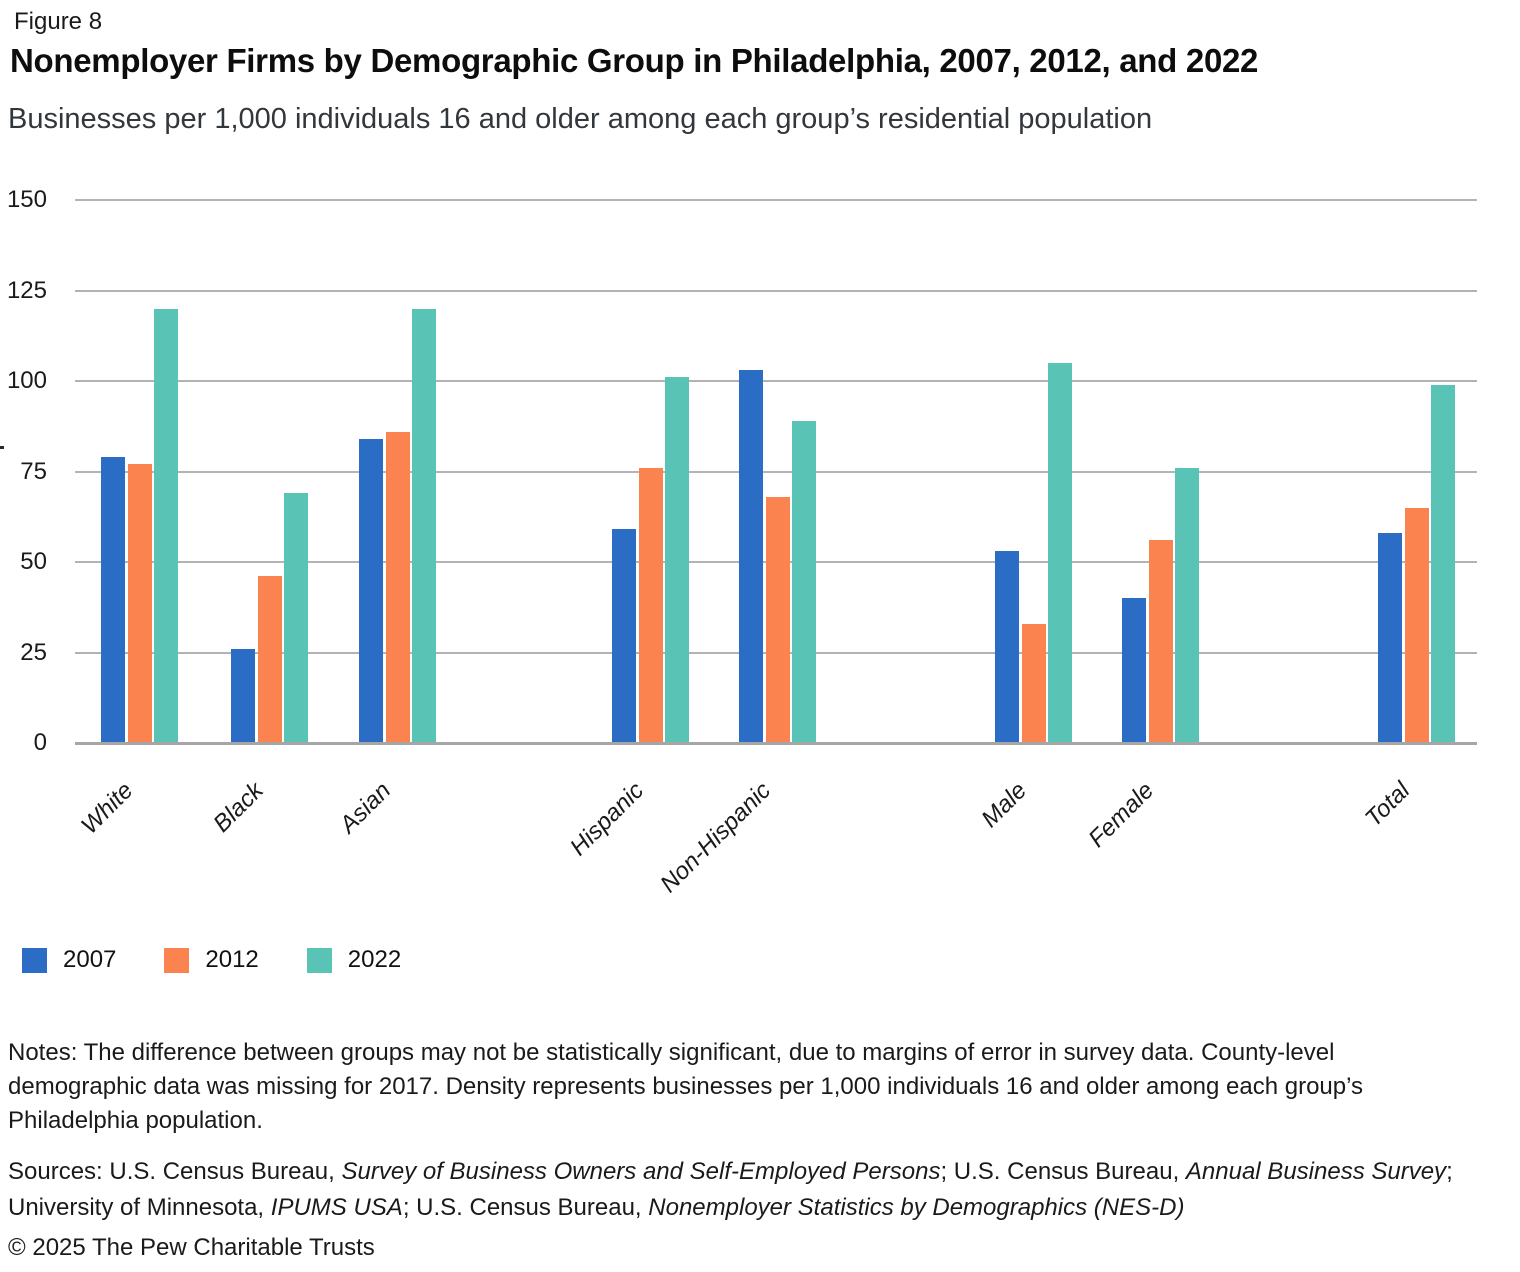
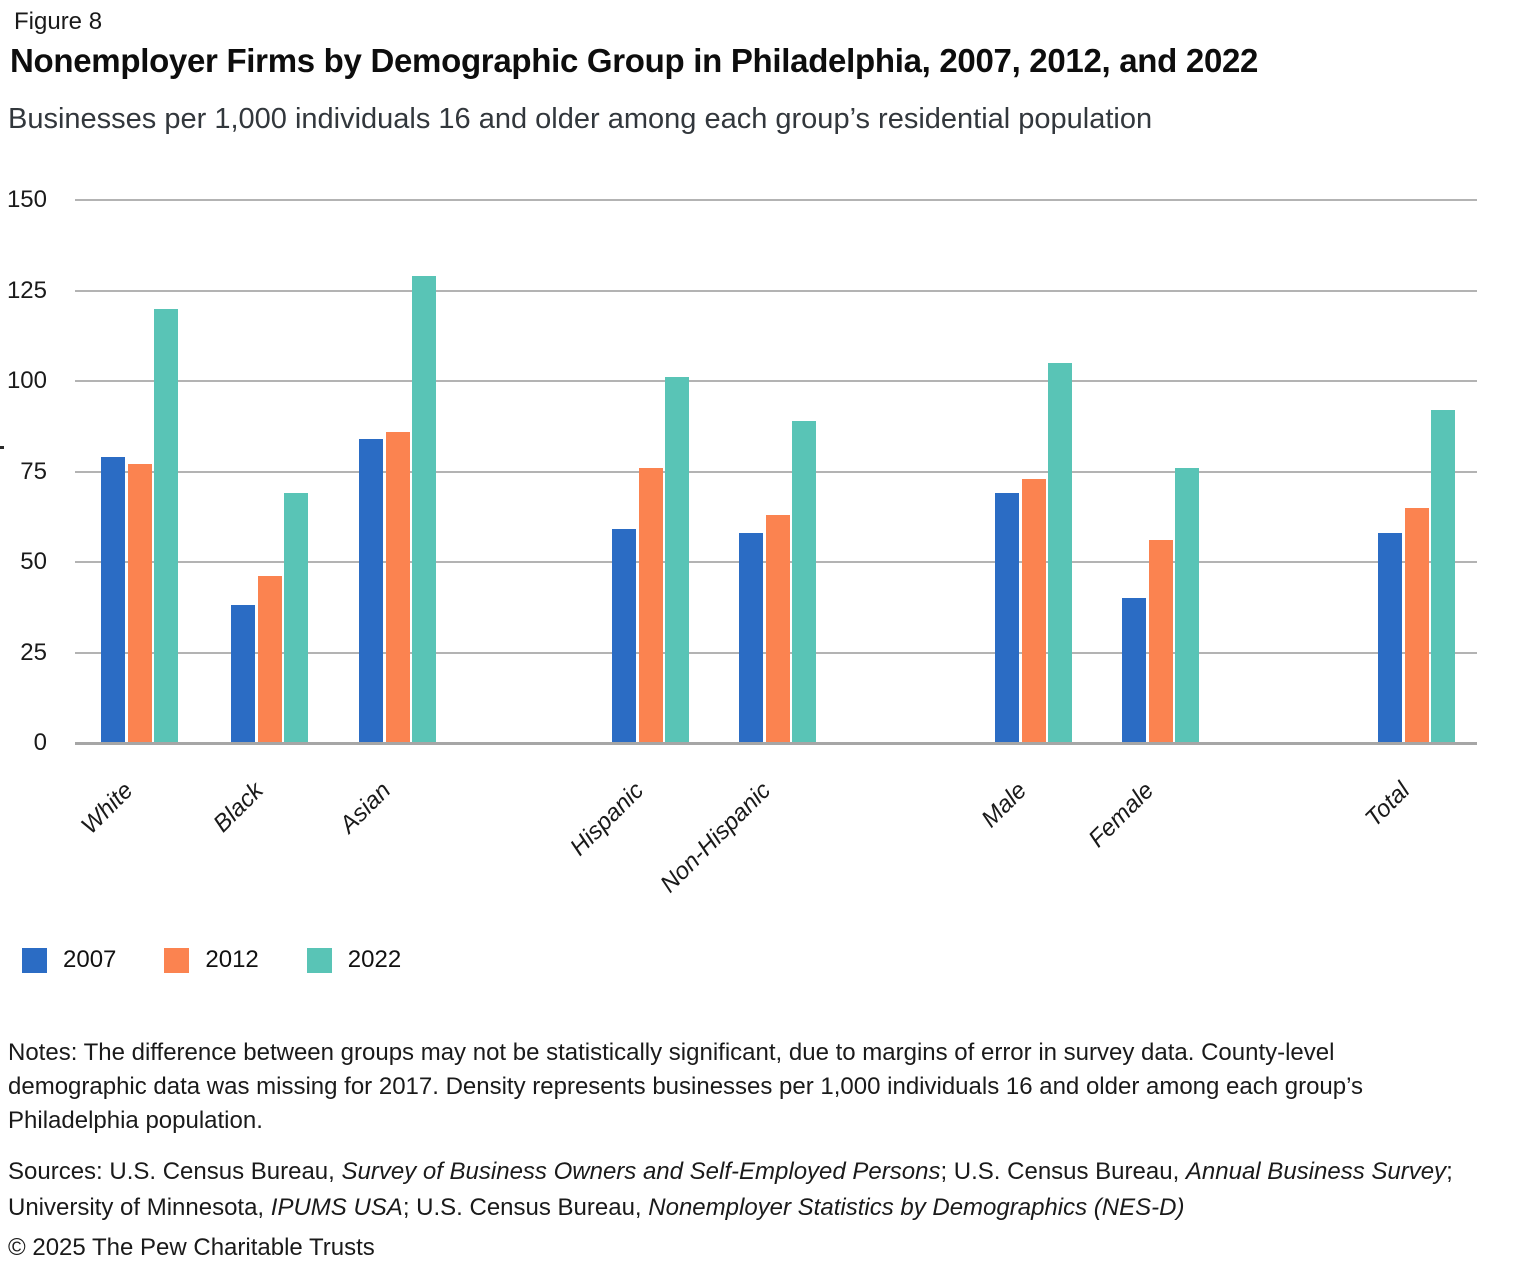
2007/Black: 26 -> 38
2022/Asian: 120 -> 129
2007/Non-Hispanic: 103 -> 58
2012/Non-Hispanic: 68 -> 63
2007/Male: 53 -> 69
2012/Male: 33 -> 73
2022/Total: 99 -> 92
